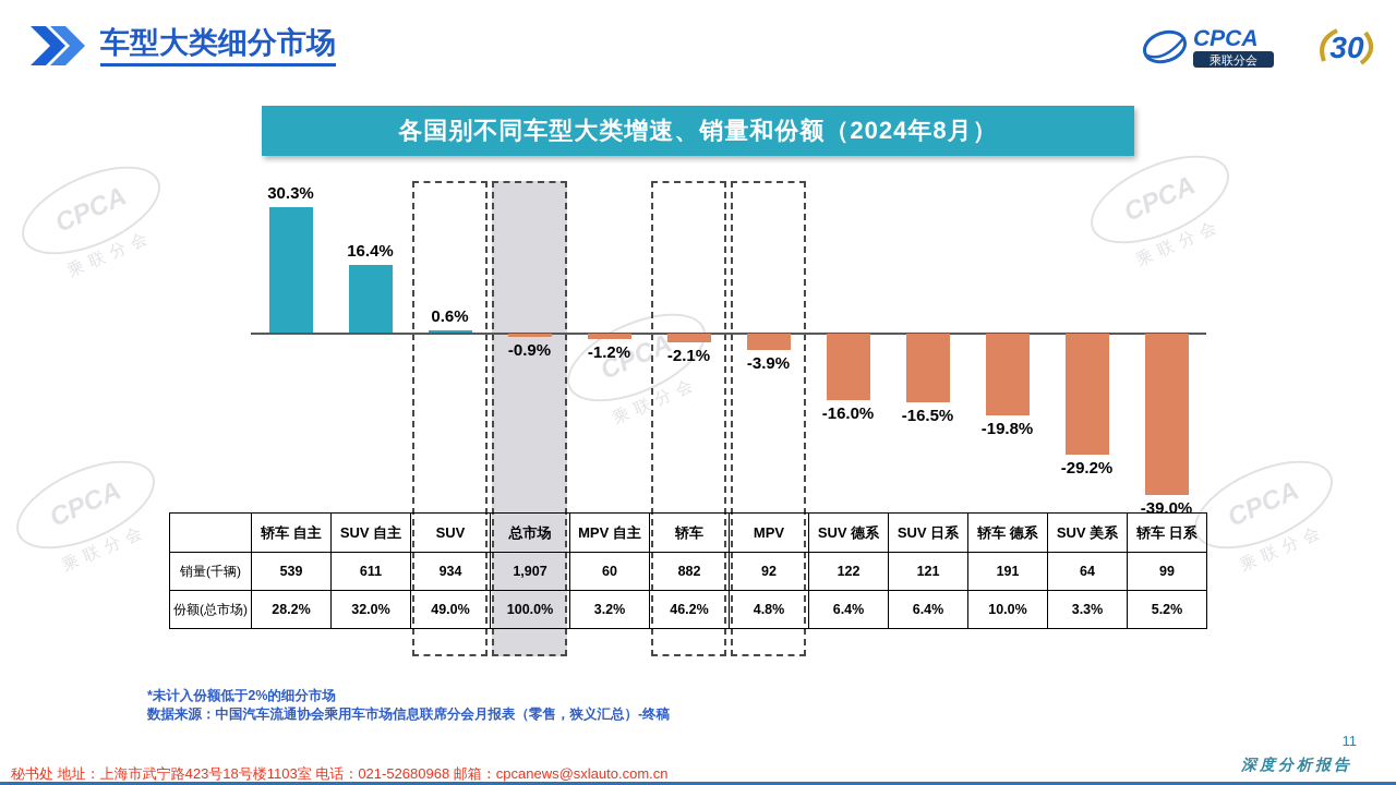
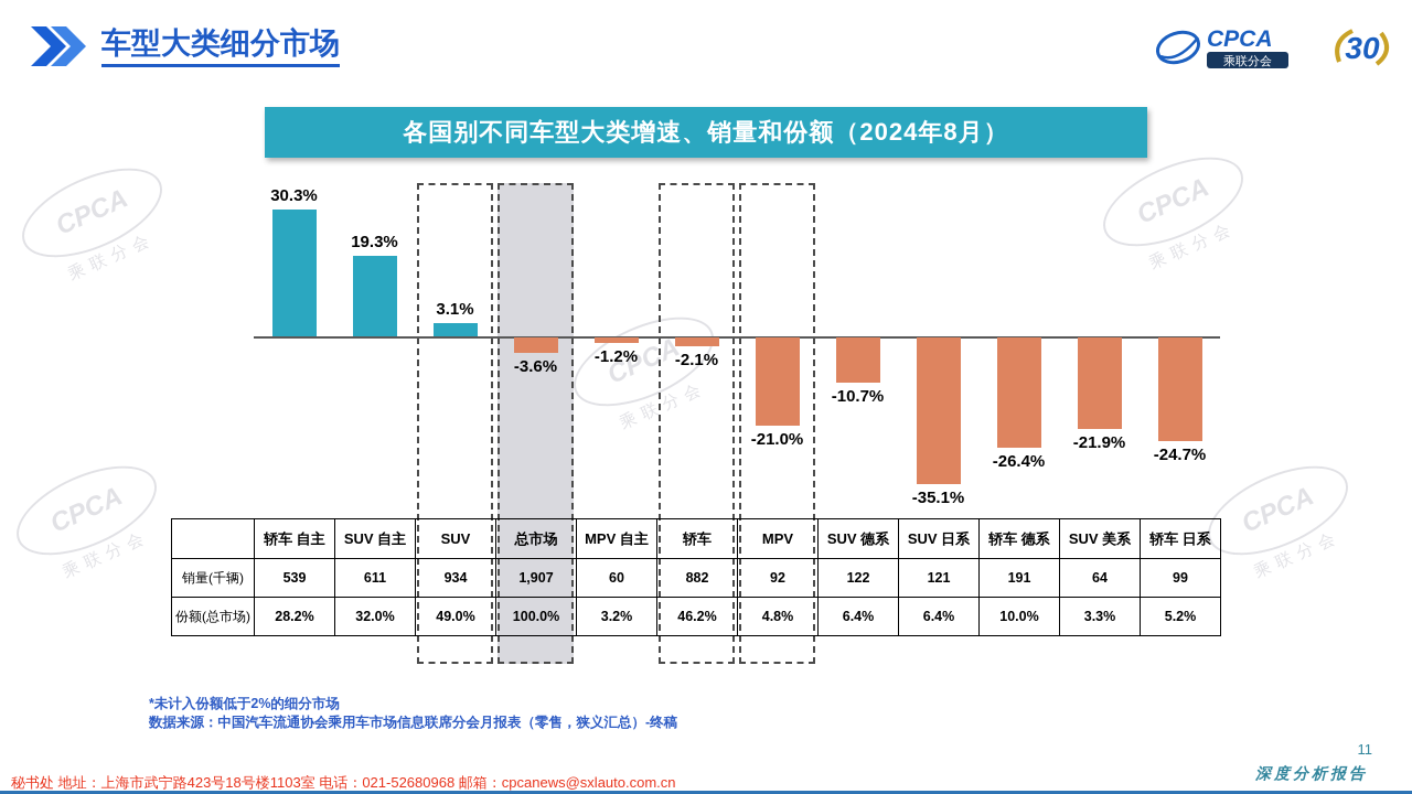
SUV 自主: 16.4% -> 19.3%
SUV: 0.6% -> 3.1%
总市场: -0.9% -> -3.6%
MPV: -3.9% -> -21.0%
SUV 德系: -16.0% -> -10.7%
SUV 日系: -16.5% -> -35.1%
轿车 德系: -19.8% -> -26.4%
SUV 美系: -29.2% -> -21.9%
轿车 日系: -39.0% -> -24.7%
